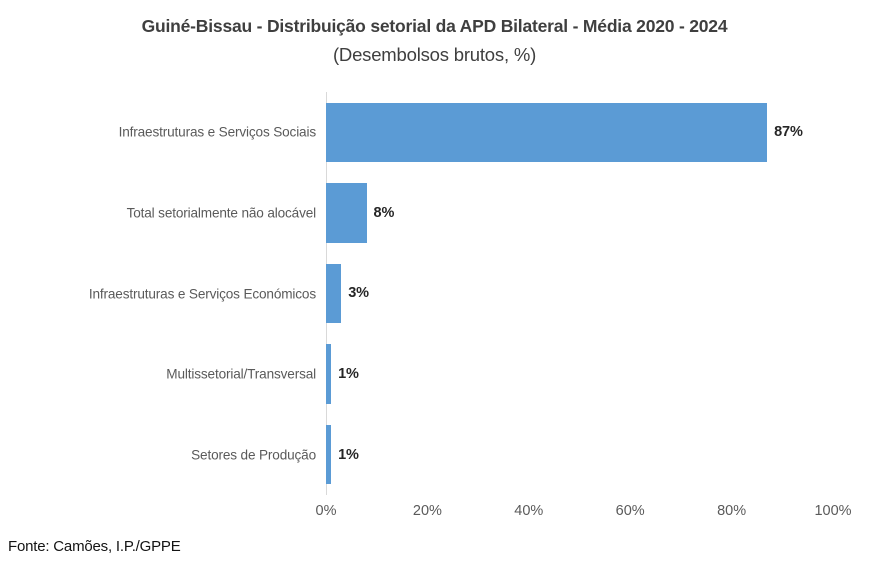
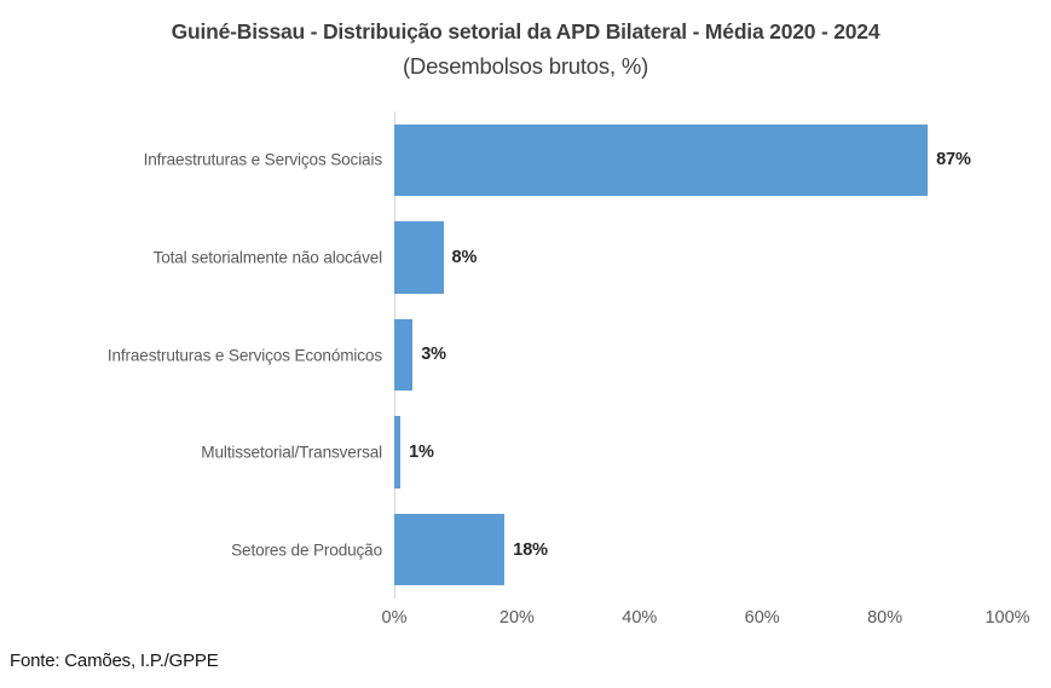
Setores de Produção: 1% -> 18%
